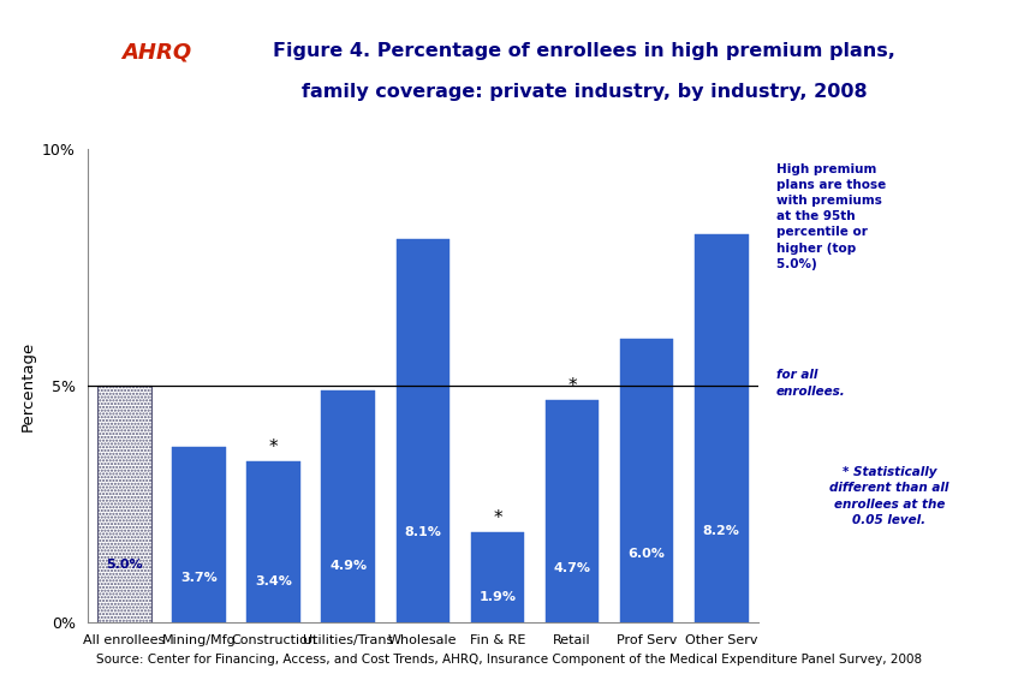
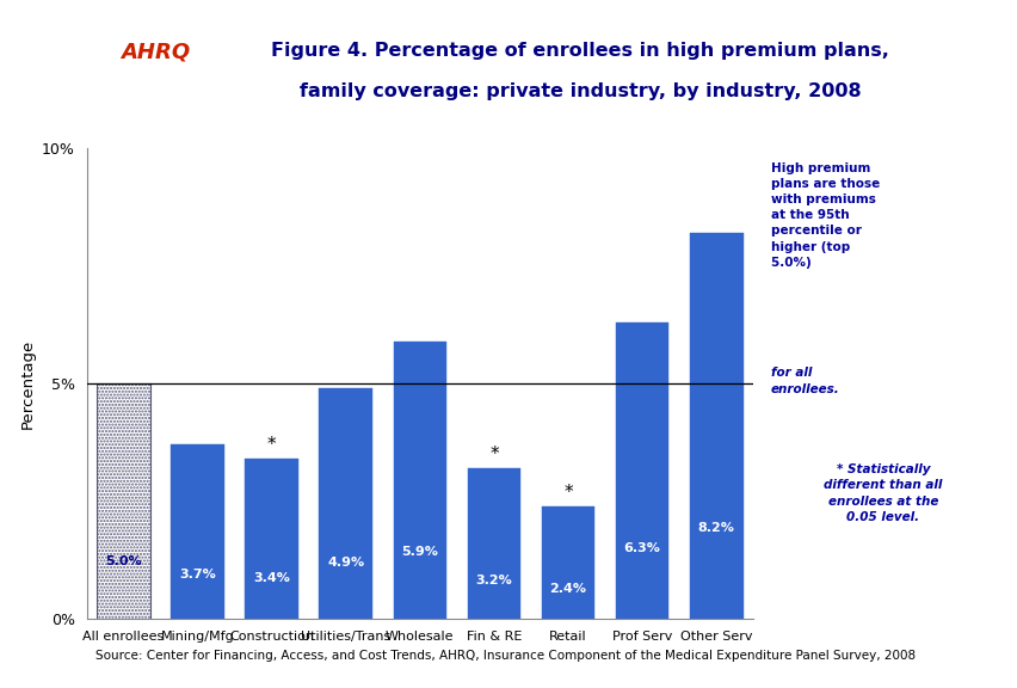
Wholesale: 8.1% -> 5.9%
Fin & RE: 1.9% -> 3.2%
Retail: 4.7% -> 2.4%
Prof Serv: 6.0% -> 6.3%
